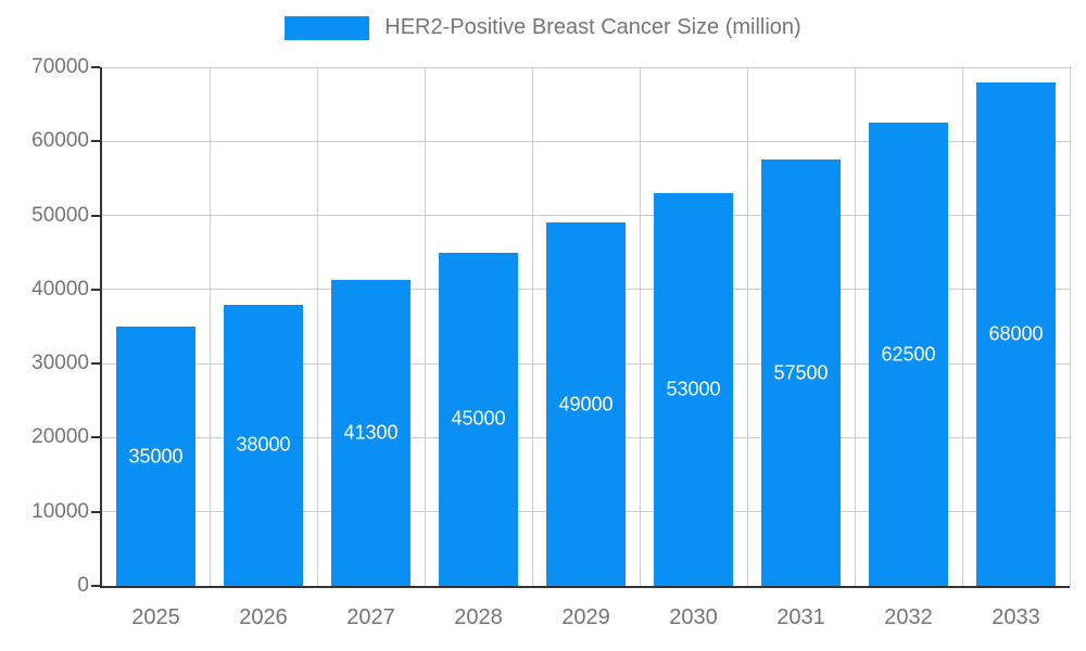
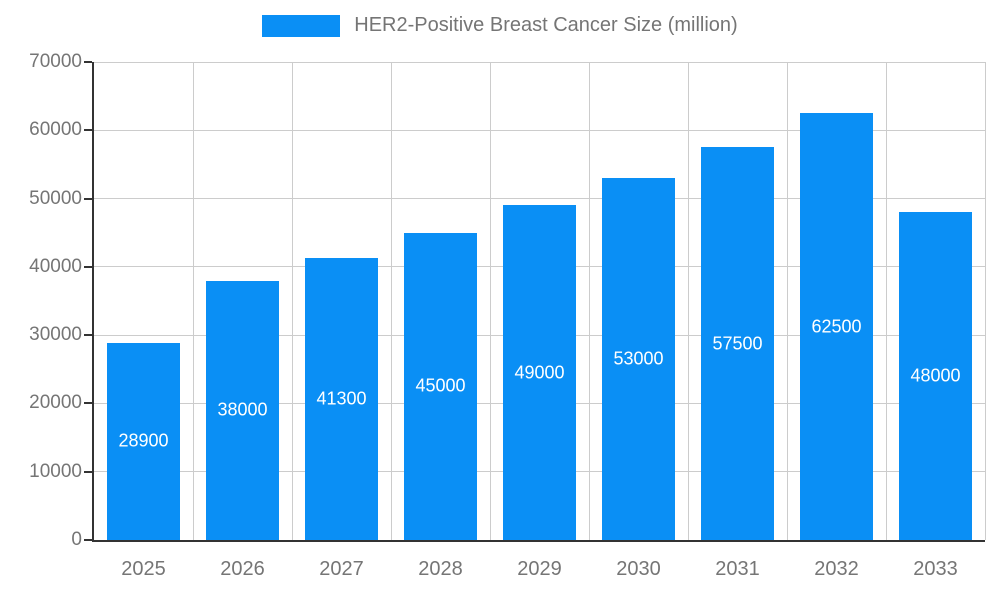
2025: 35000 -> 28900
2033: 68000 -> 48000
